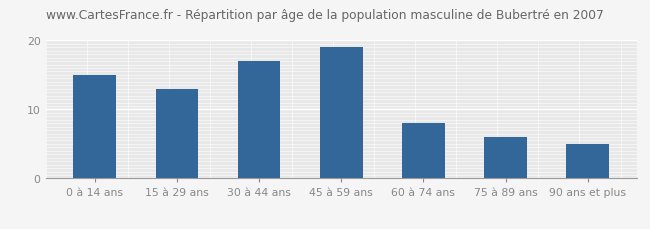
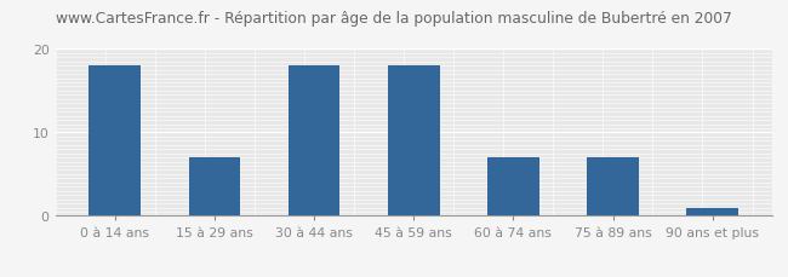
0 à 14 ans: 15 -> 18
15 à 29 ans: 13 -> 7
30 à 44 ans: 17 -> 18
45 à 59 ans: 19 -> 18
60 à 74 ans: 8 -> 7
75 à 89 ans: 6 -> 7
90 ans et plus: 5 -> 1
